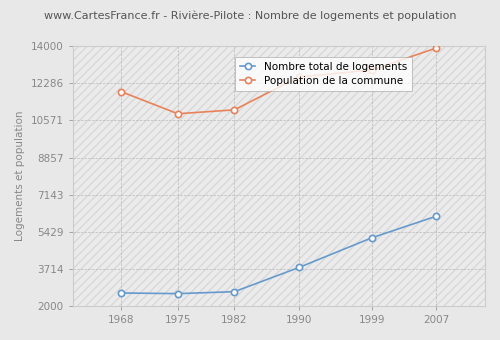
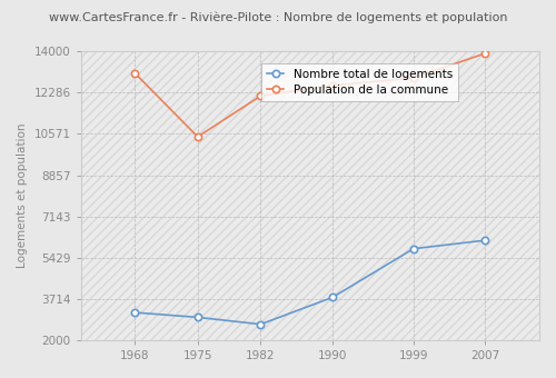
Nombre total de logements/1968: 2600 -> 3150
Population de la commune/1968: 11900 -> 13100
Nombre total de logements/1975: 2570 -> 2950
Population de la commune/1975: 10880 -> 10450
Population de la commune/1982: 11060 -> 12150
Nombre total de logements/1999: 5150 -> 5800
